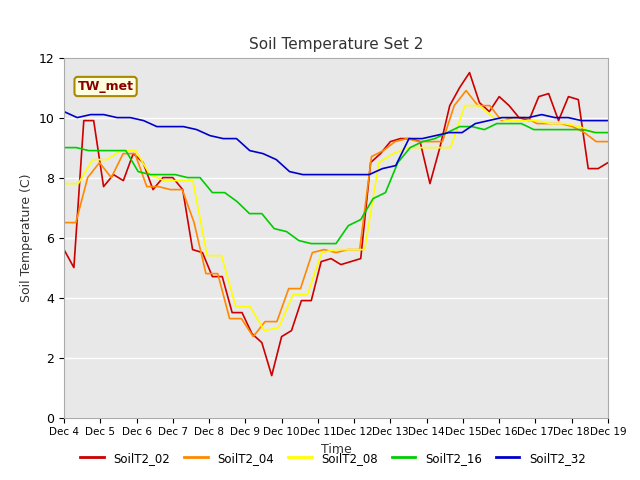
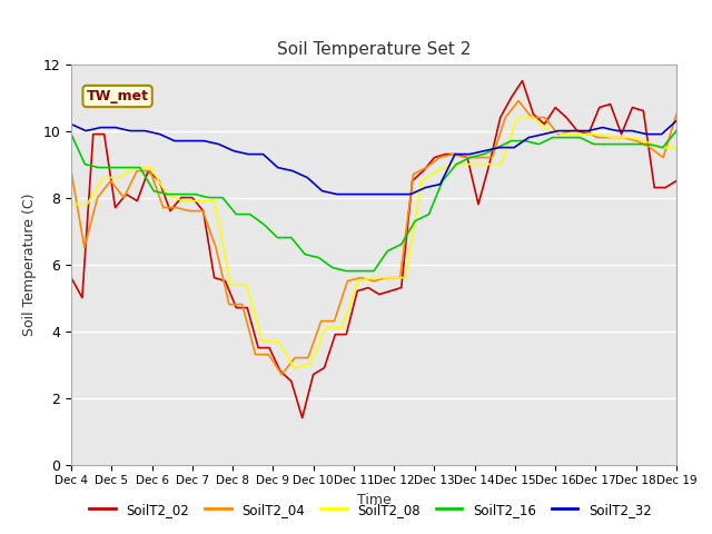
SoilT2_04/Dec 4: 6.5 -> 8.8
SoilT2_16/Dec 4: 9.0 -> 9.9
SoilT2_04/Dec 19: 9.2 -> 10.5
SoilT2_16/Dec 19: 9.5 -> 10.0
SoilT2_32/Dec 19: 9.9 -> 10.3
